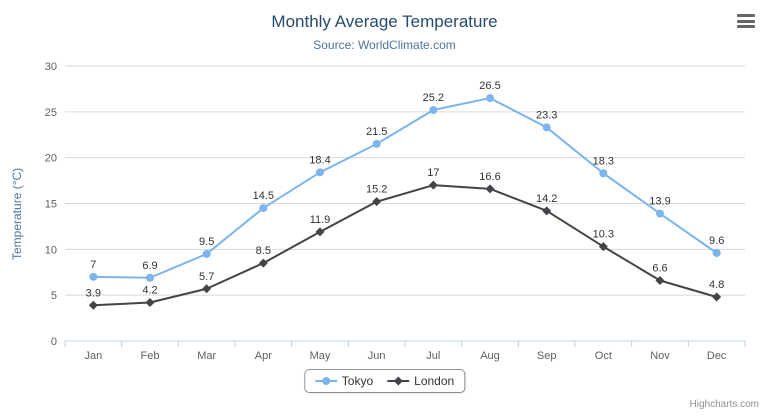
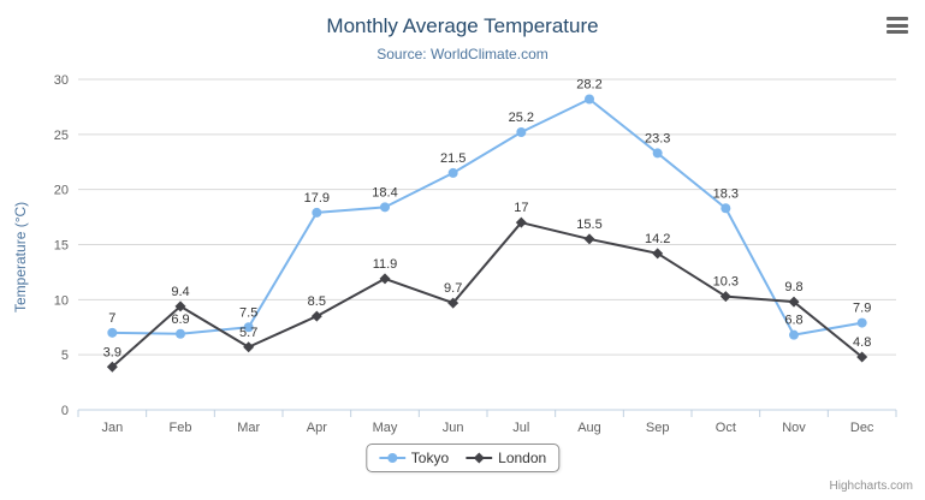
London/Feb: 4.2 -> 9.4
Tokyo/Mar: 9.5 -> 7.5
Tokyo/Apr: 14.5 -> 17.9
London/Jun: 15.2 -> 9.7
Tokyo/Aug: 26.5 -> 28.2
London/Aug: 16.6 -> 15.5
Tokyo/Nov: 13.9 -> 6.8
London/Nov: 6.6 -> 9.8
Tokyo/Dec: 9.6 -> 7.9
